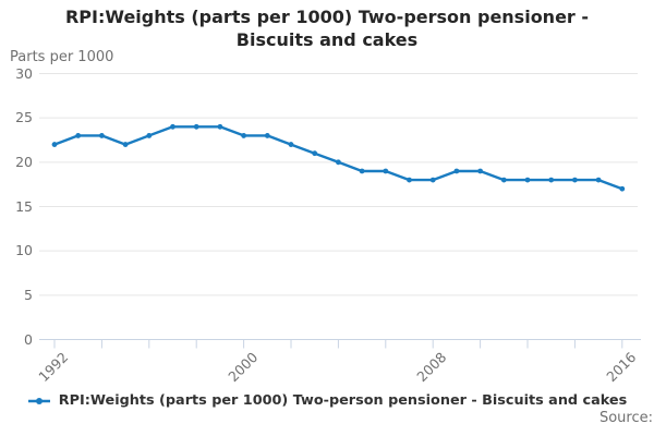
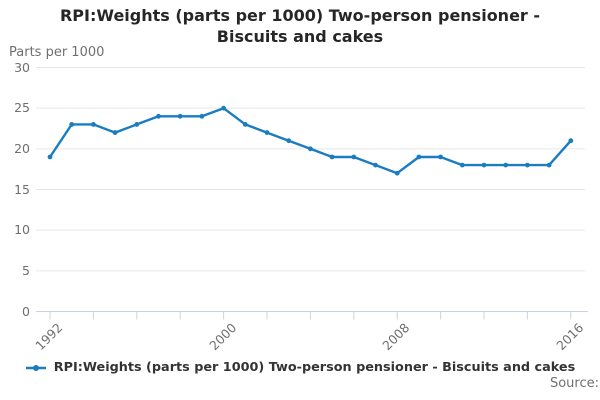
1992: 22 -> 19
2000: 23 -> 25
2008: 18 -> 17
2016: 17 -> 21
